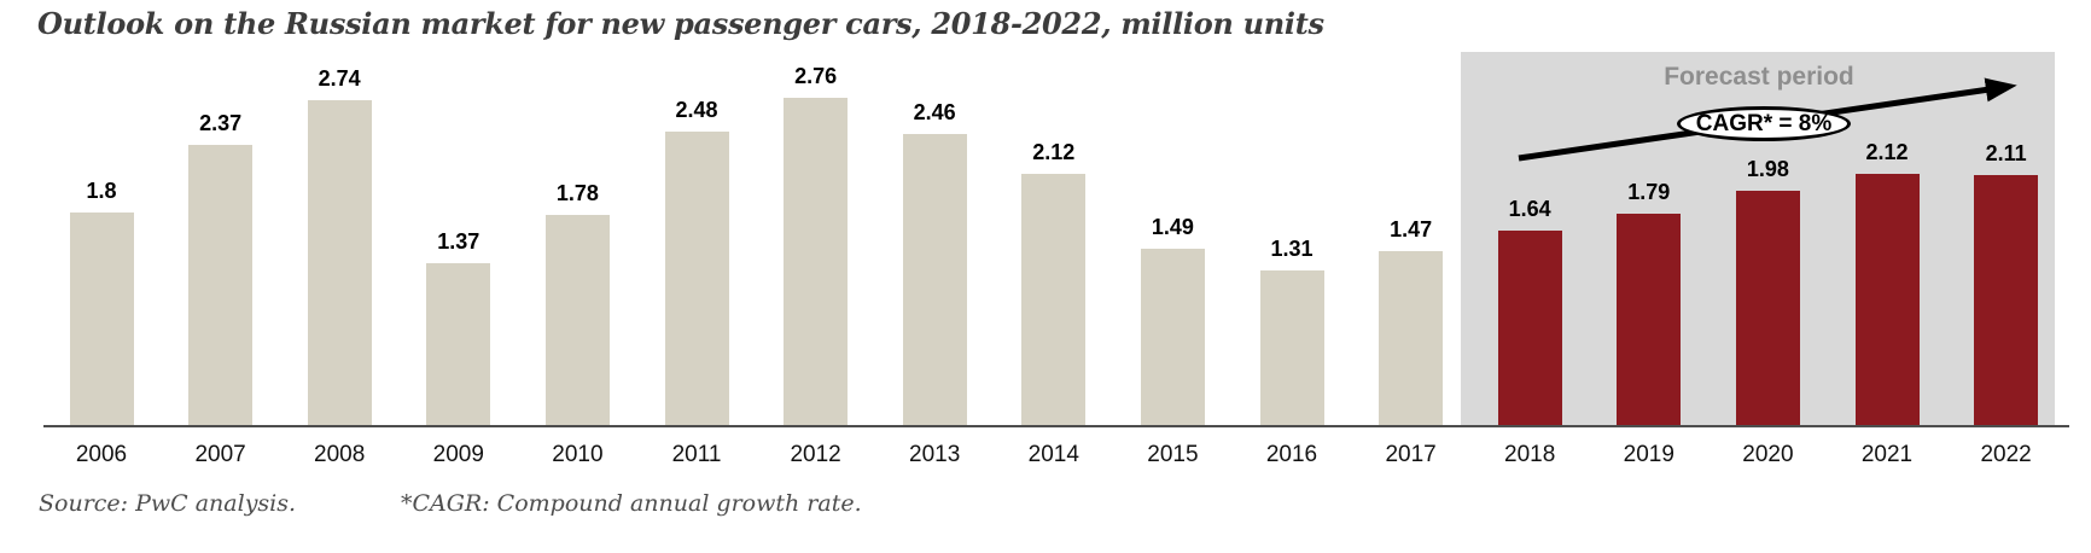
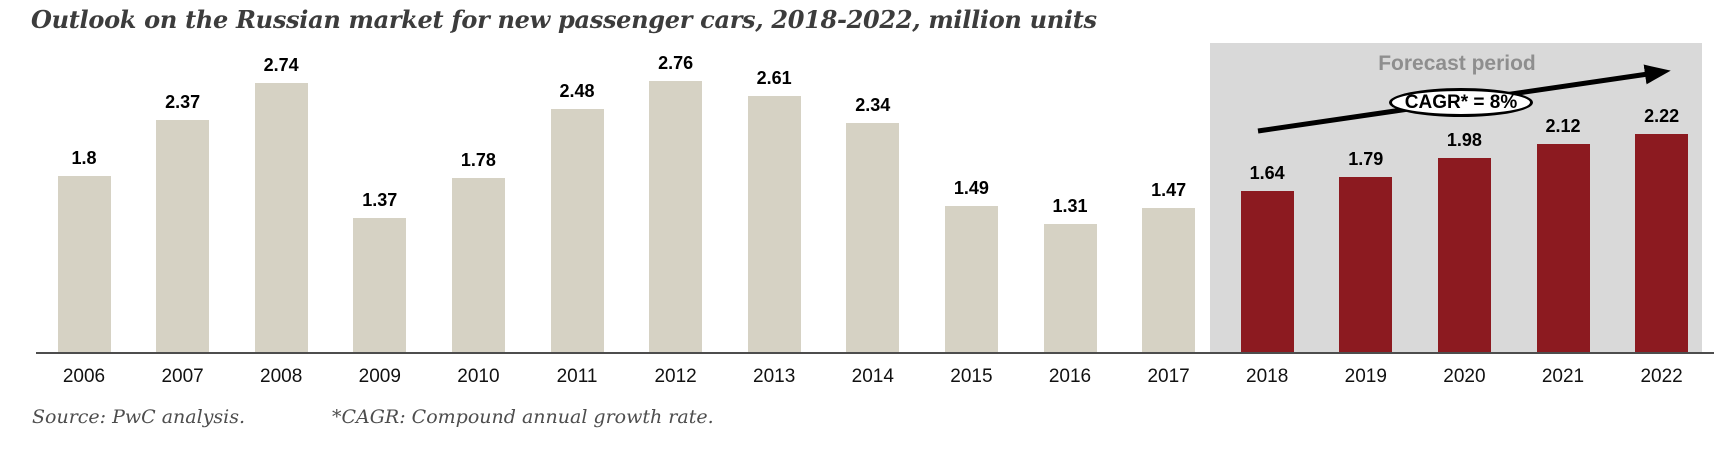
2013: 2.46 -> 2.61
2014: 2.12 -> 2.34
2022: 2.11 -> 2.22
